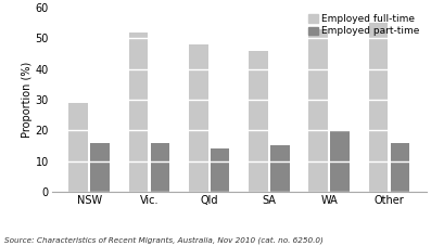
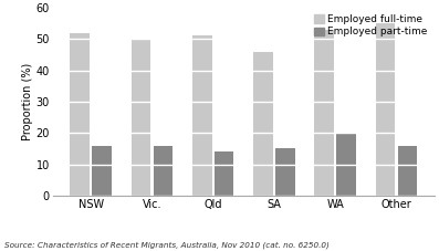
Employed full-time/NSW: 29 -> 52
Employed full-time/Vic.: 52 -> 50
Employed full-time/Qld: 48 -> 51
